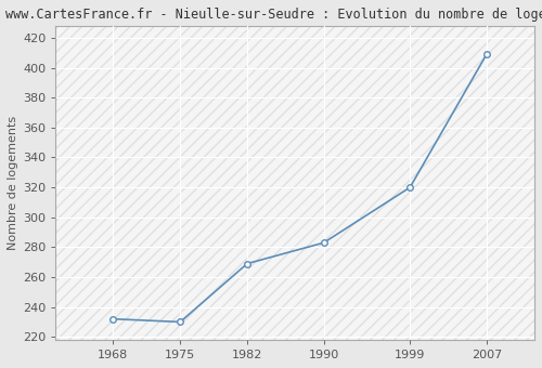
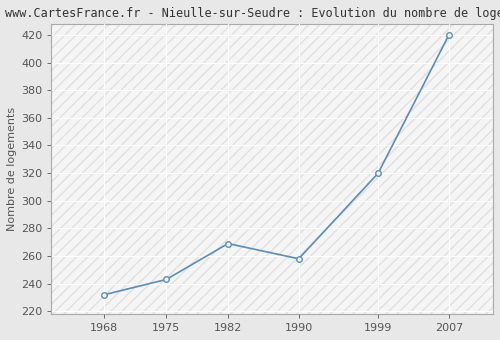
1975: 230 -> 243
1990: 283 -> 258
2007: 409 -> 420
